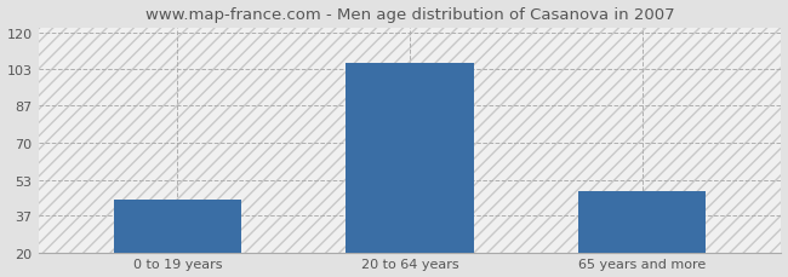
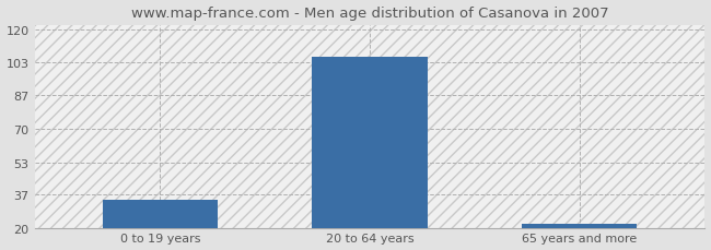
0 to 19 years: 44 -> 34
65 years and more: 48 -> 22
